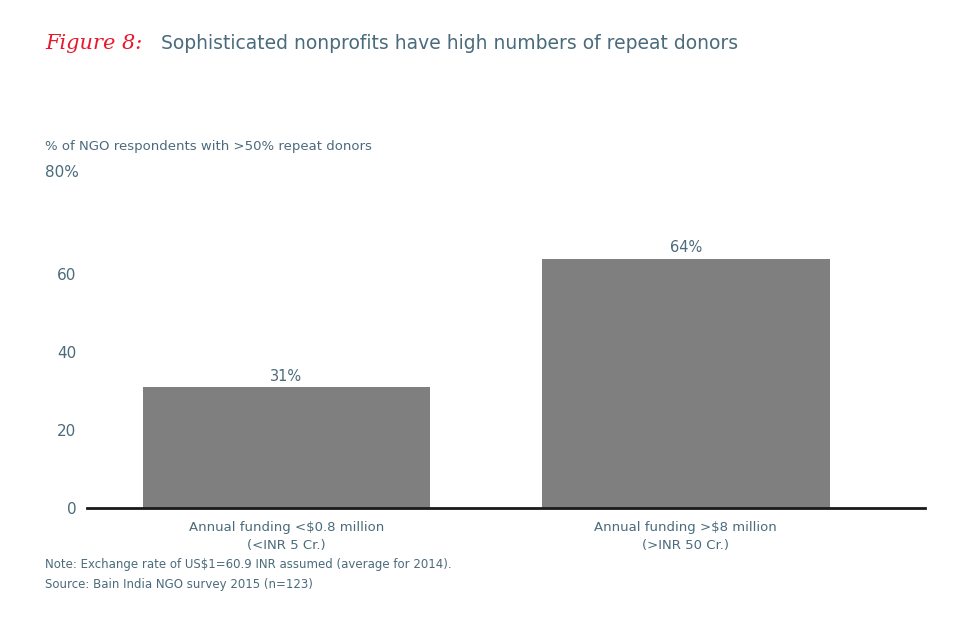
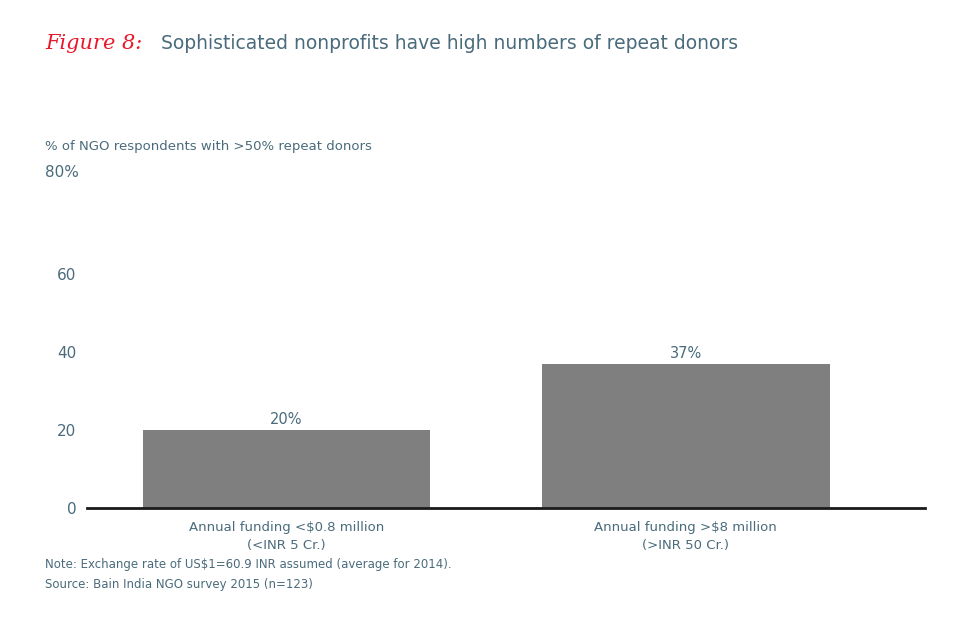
Annual funding <$0.8 million (<INR 5 Cr.): 31% -> 20%
Annual funding >$8 million (>INR 50 Cr.): 64% -> 37%
